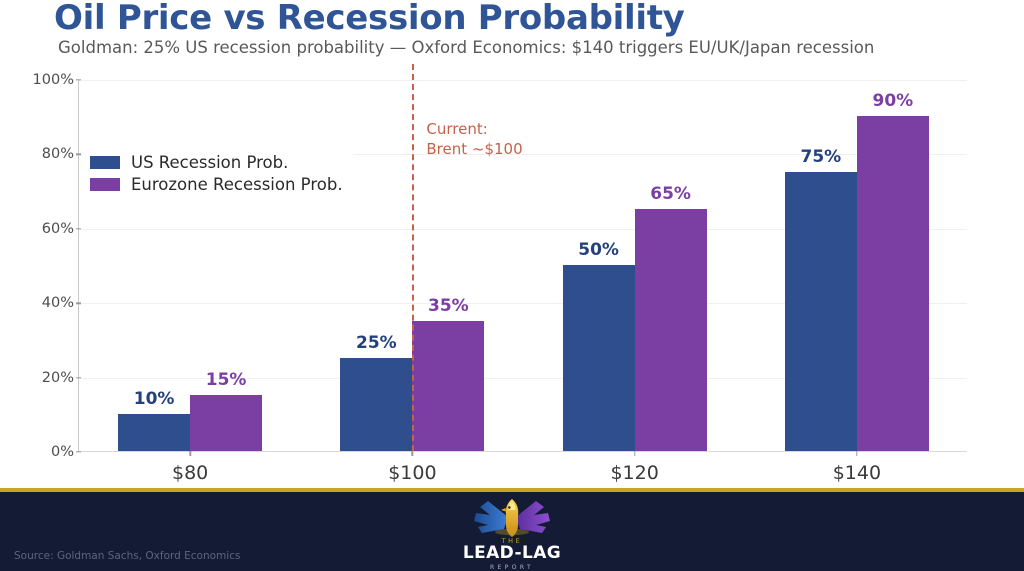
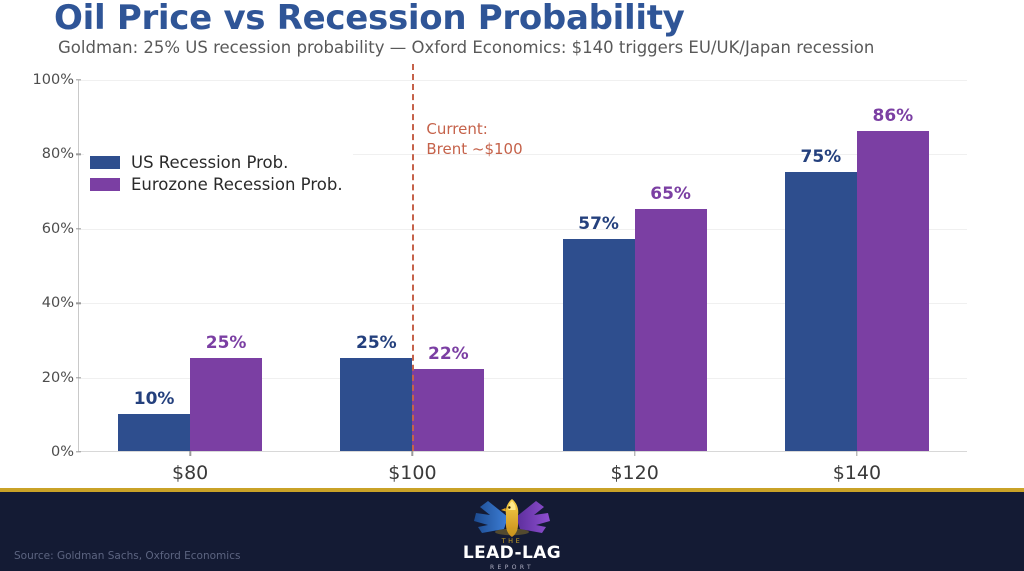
Eurozone Recession Prob./$80: 15% -> 25%
Eurozone Recession Prob./$100: 35% -> 22%
US Recession Prob./$120: 50% -> 57%
Eurozone Recession Prob./$140: 90% -> 86%
